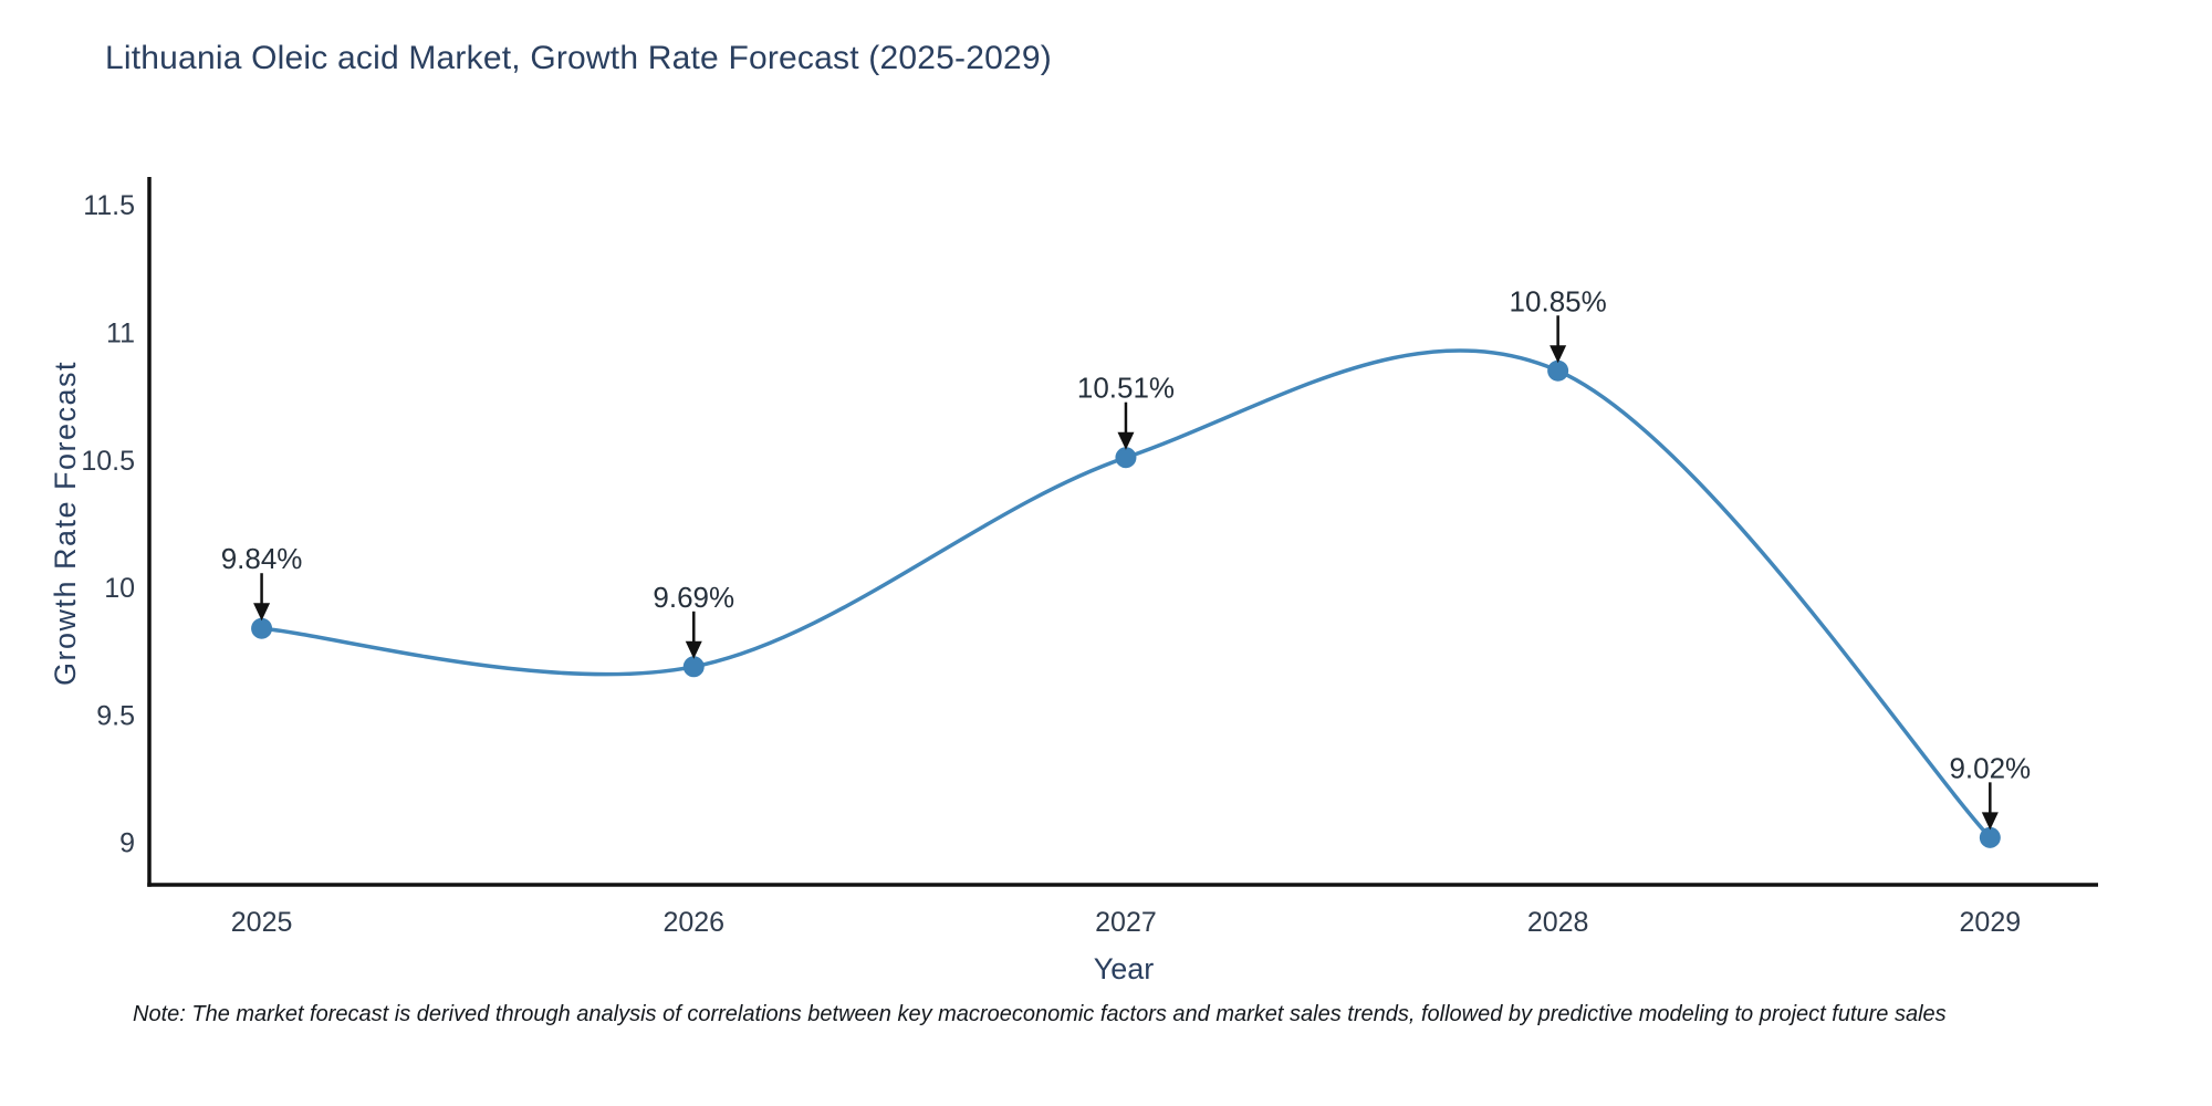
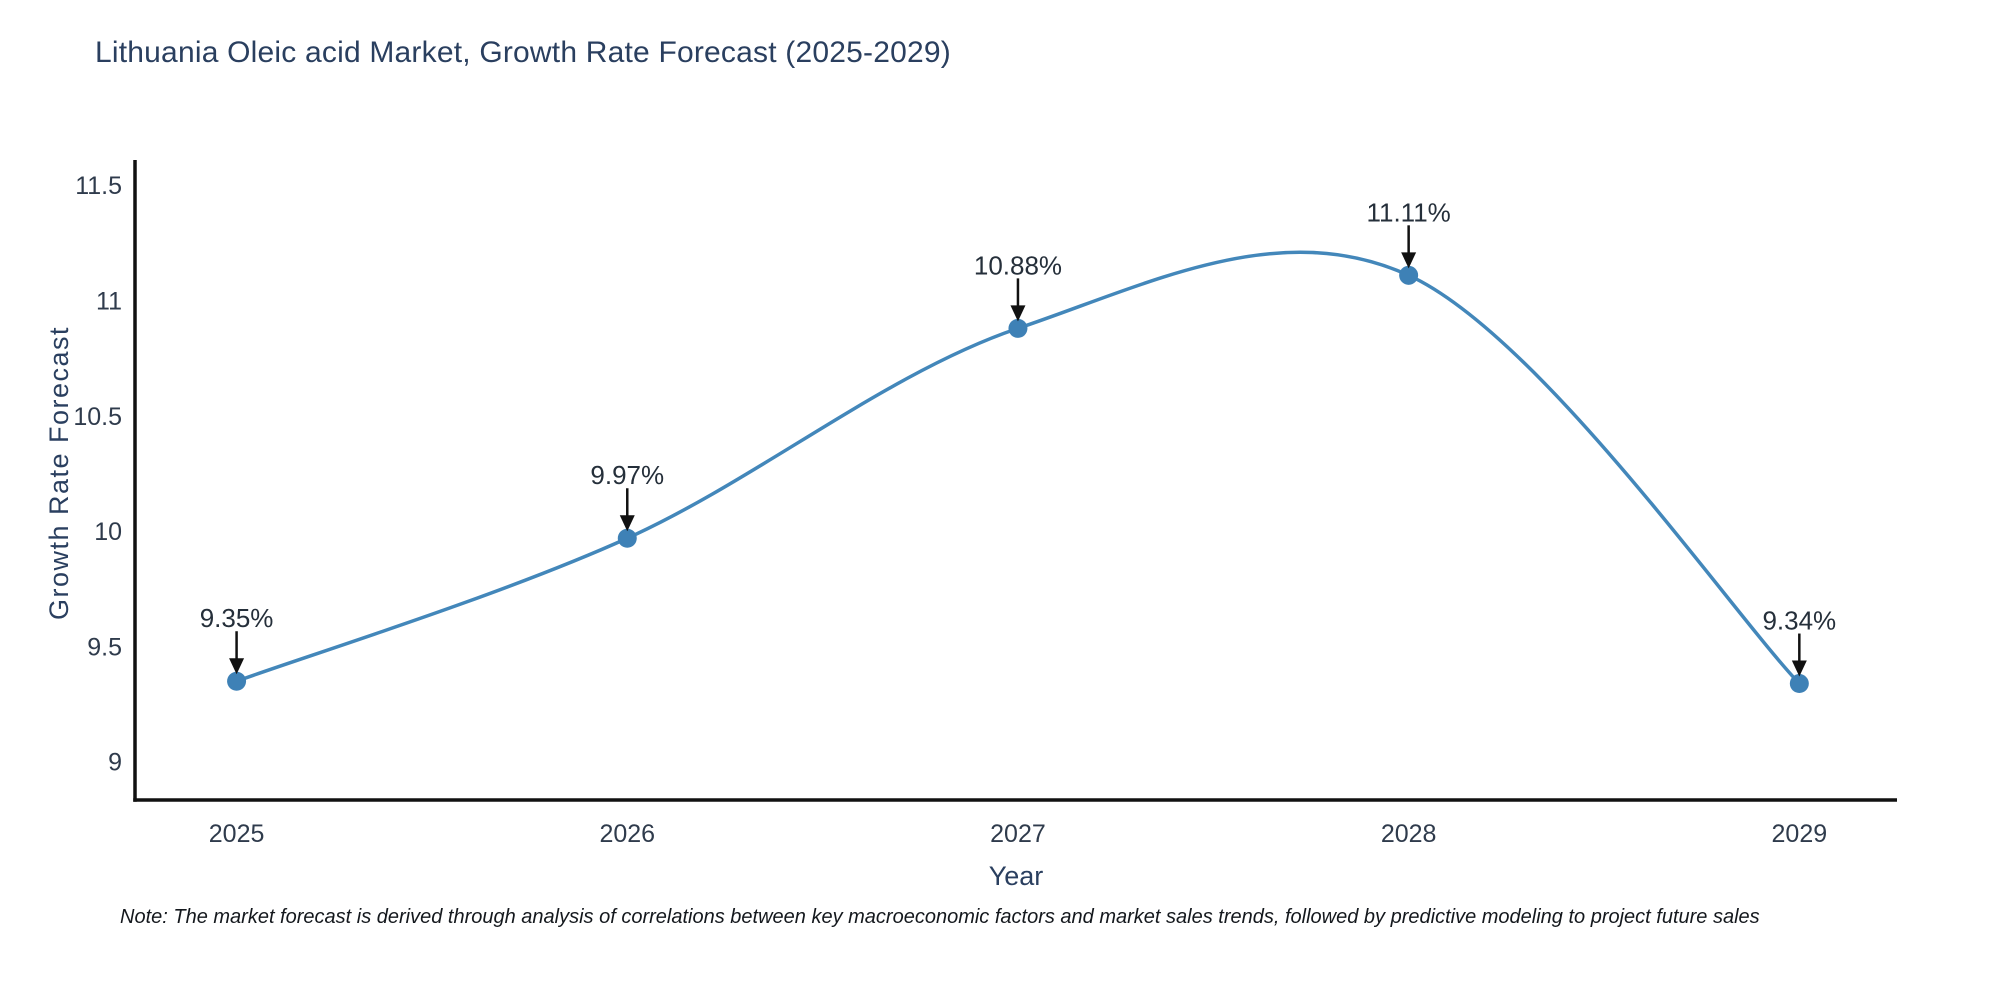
2025: 9.84% -> 9.35%
2026: 9.69% -> 9.97%
2027: 10.51% -> 10.88%
2028: 10.85% -> 11.11%
2029: 9.02% -> 9.34%
